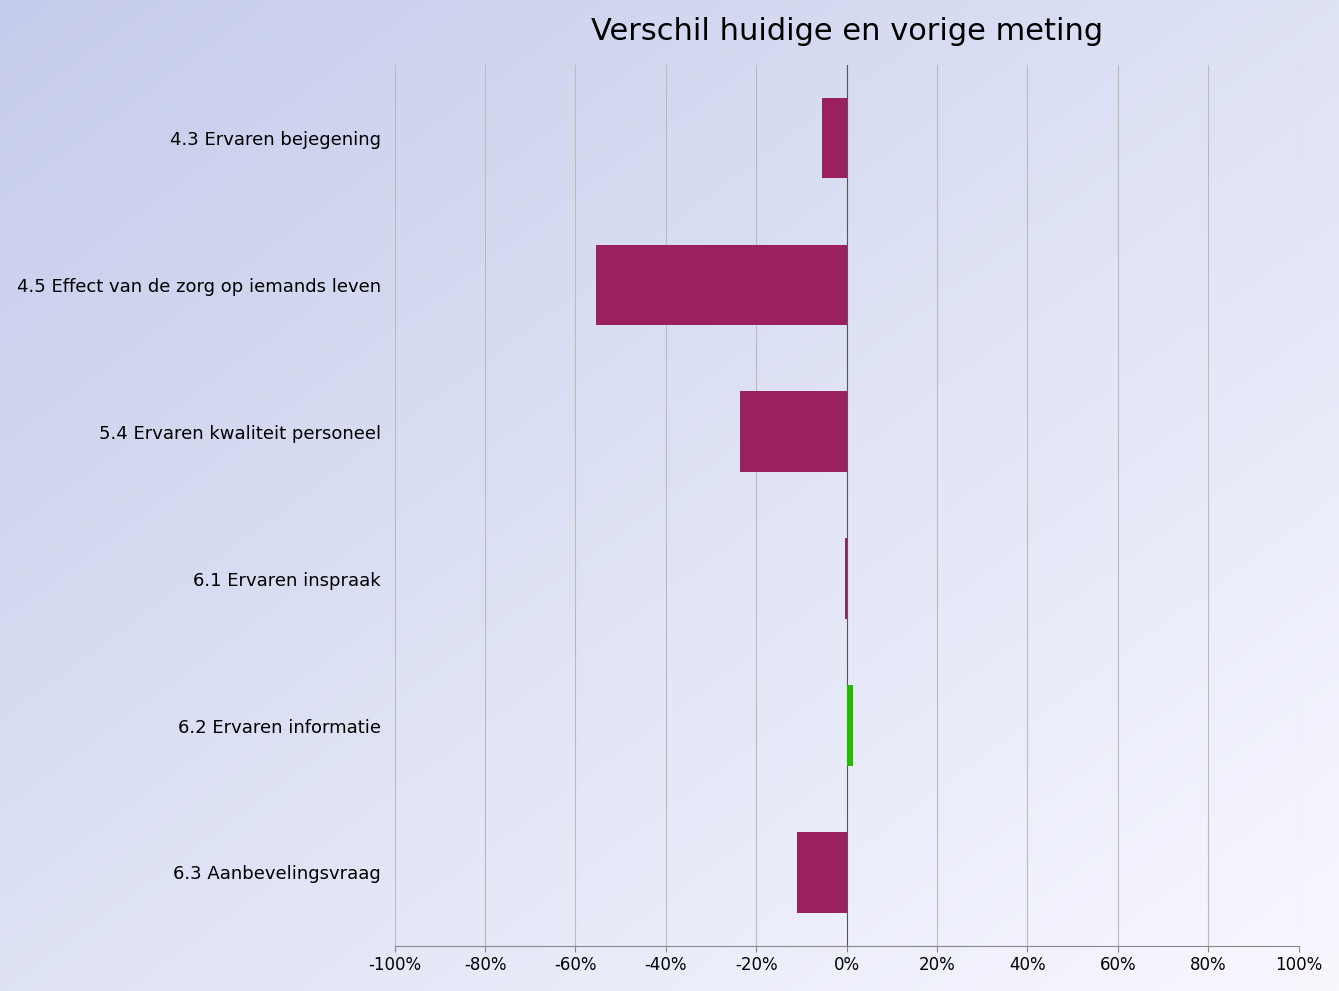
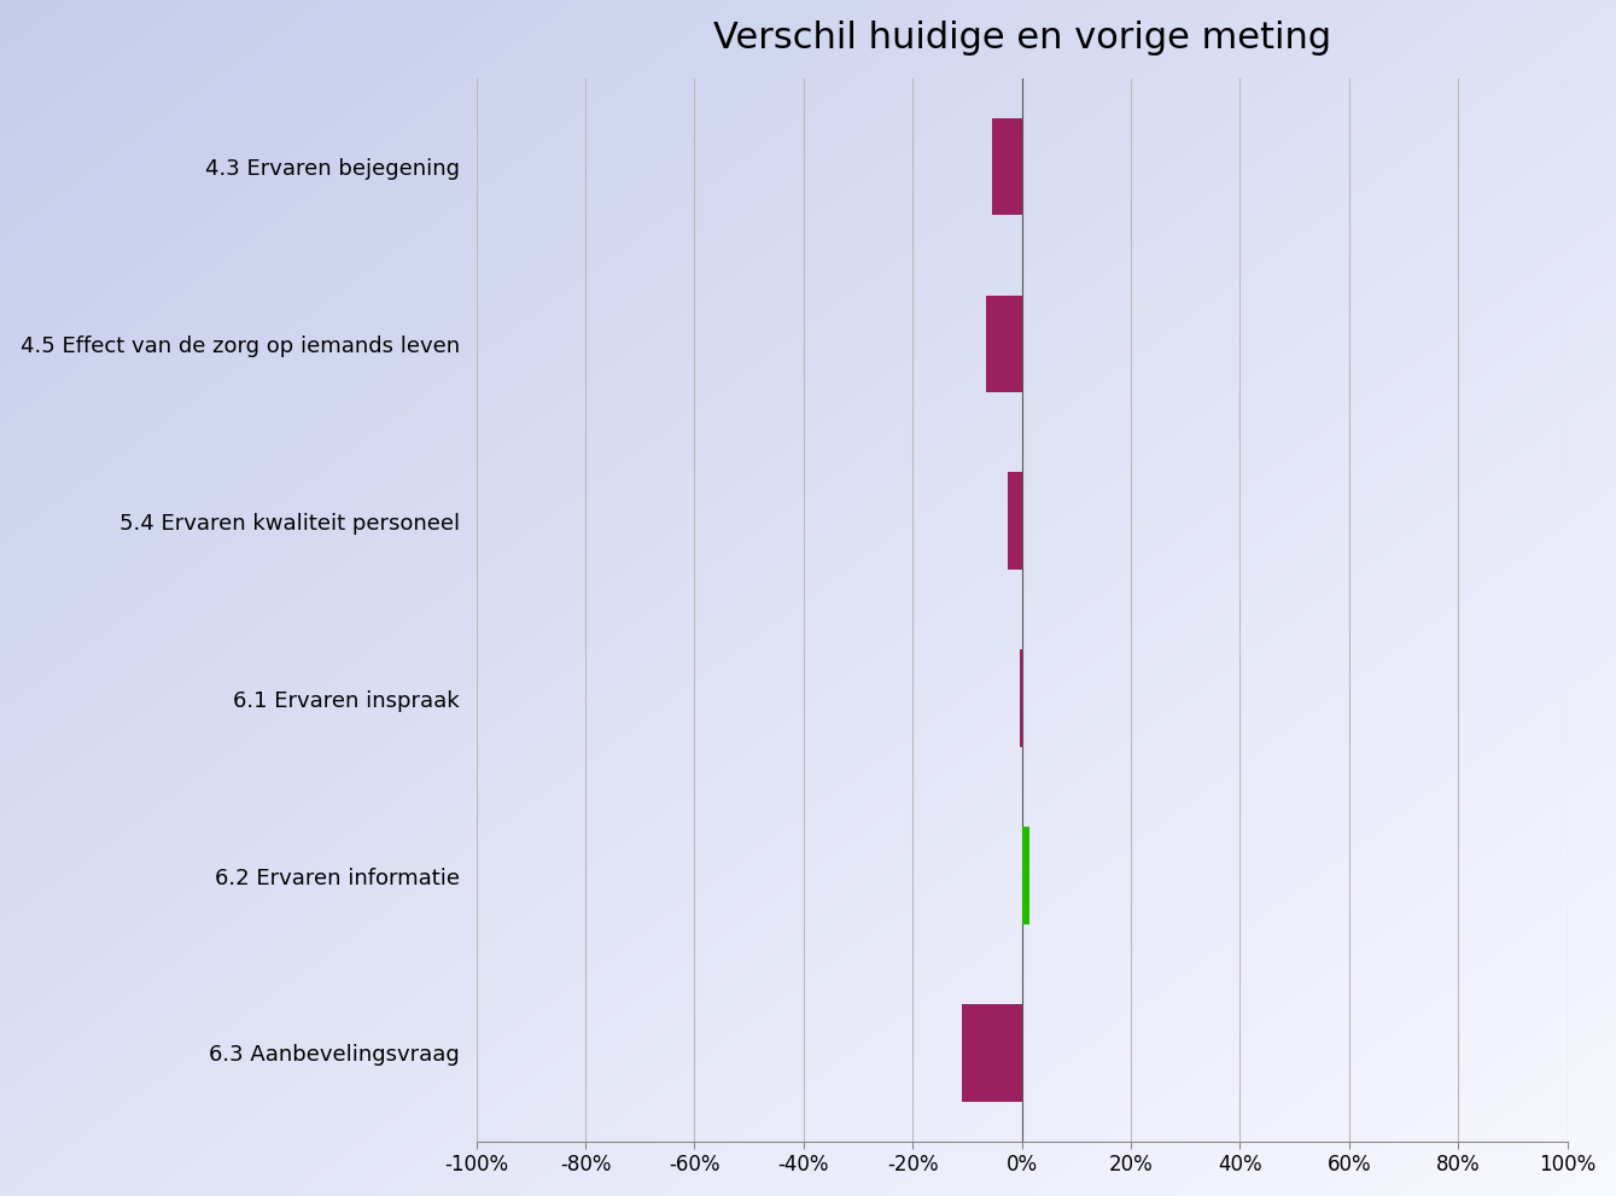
4.5 Effect van de zorg op iemands leven: -55.5% -> -6.5%
5.4 Ervaren kwaliteit personeel: -23.5% -> -2.5%
